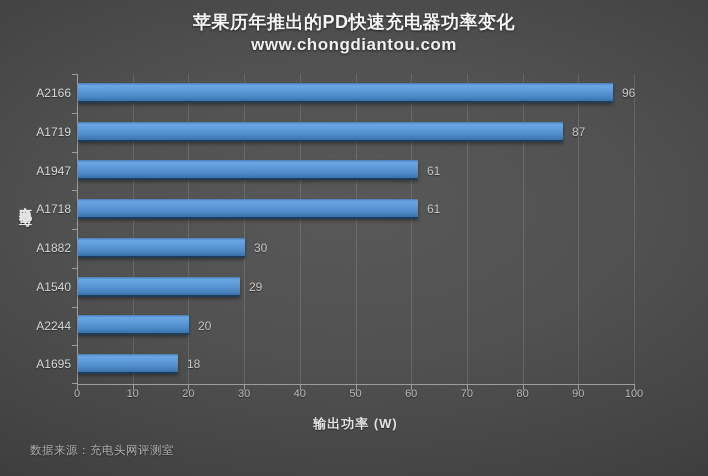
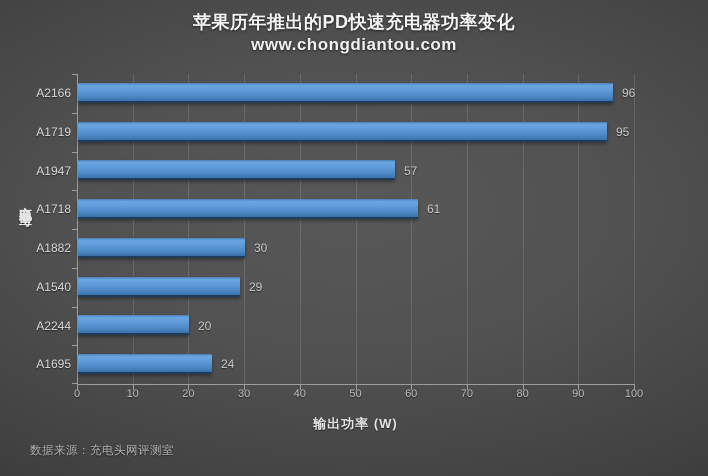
A1719: 87 -> 95
A1947: 61 -> 57
A1695: 18 -> 24
